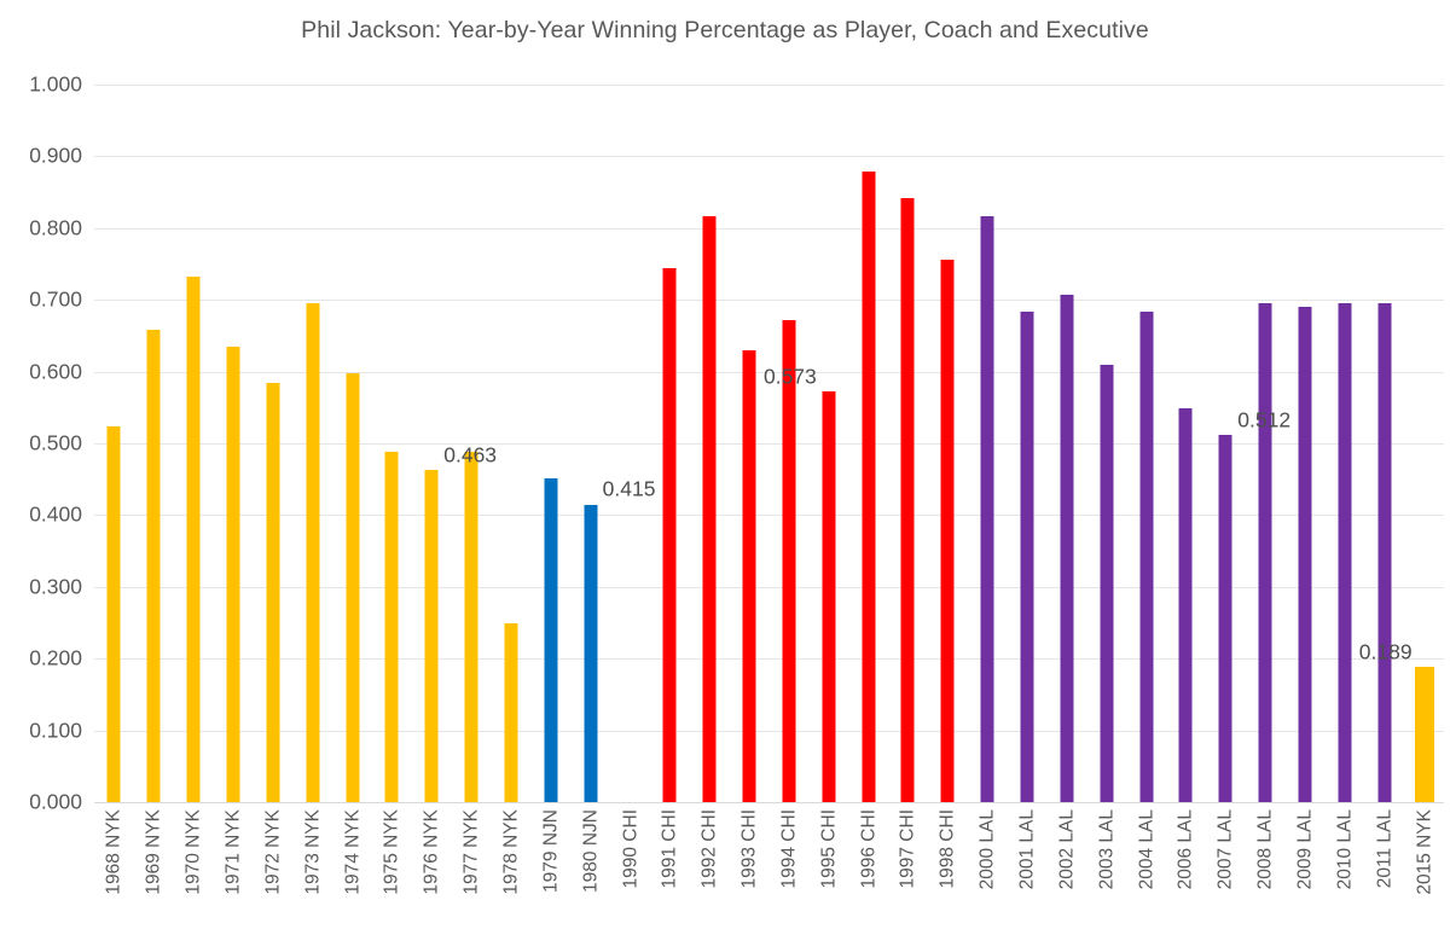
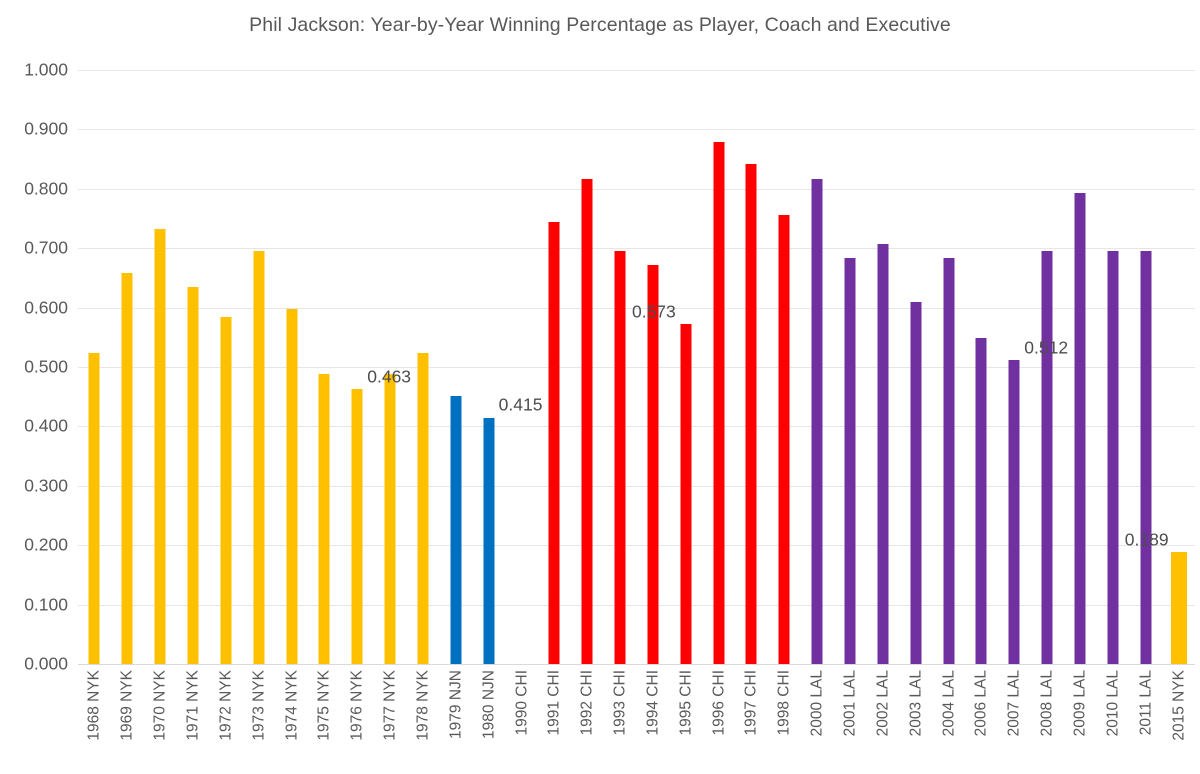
1978 NYK: 0.25 -> 0.52
1993 CHI: 0.63 -> 0.69
2009 LAL: 0.69 -> 0.79
